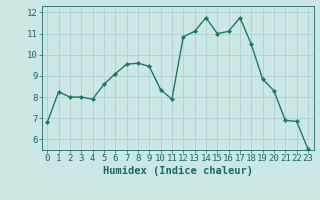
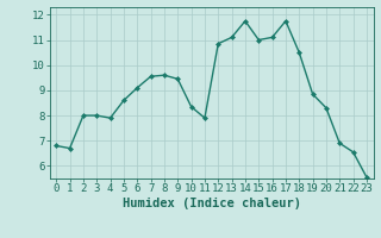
1: 8.25 -> 6.70
22: 6.85 -> 6.55
